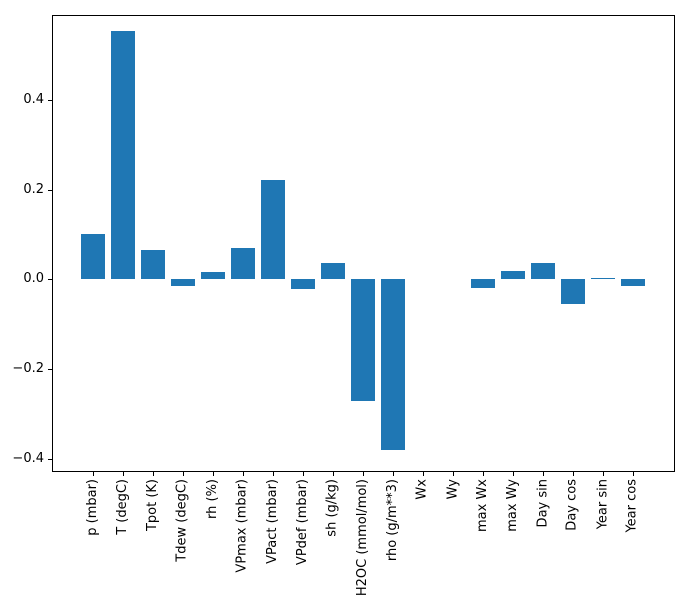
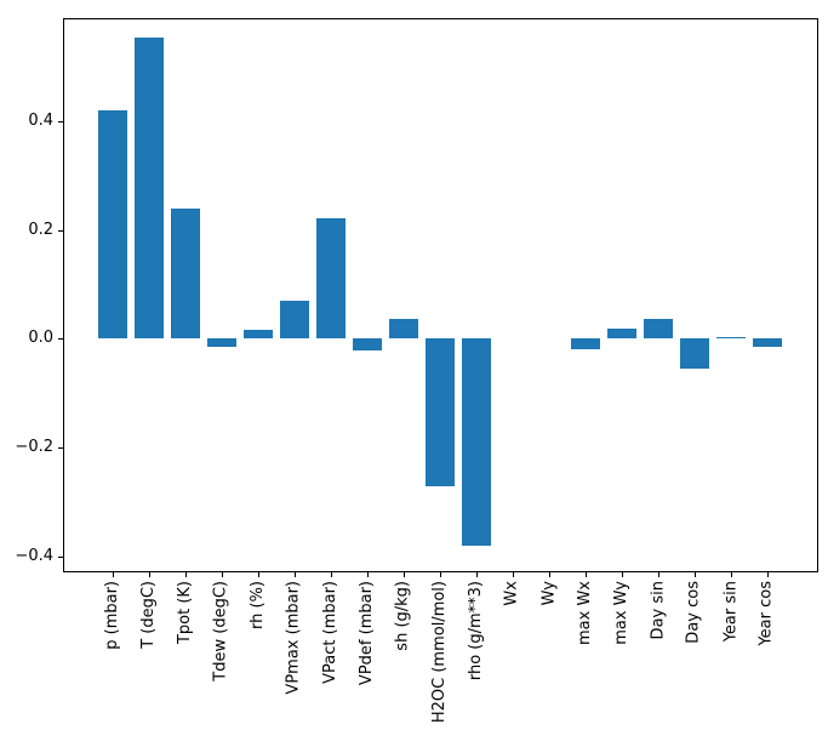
p (mbar): 0.10 -> 0.42
Tpot (K): 0.07 -> 0.24
